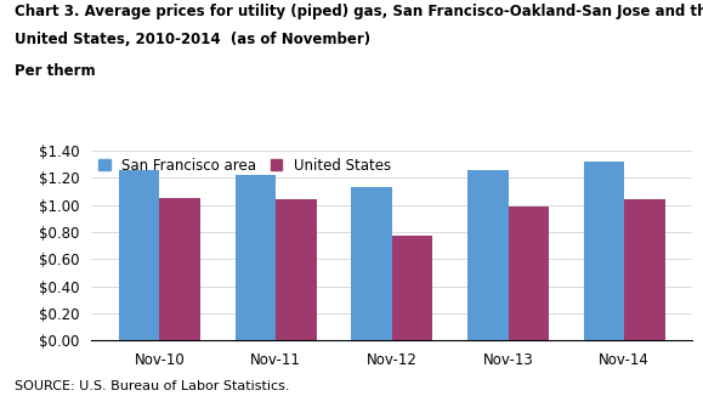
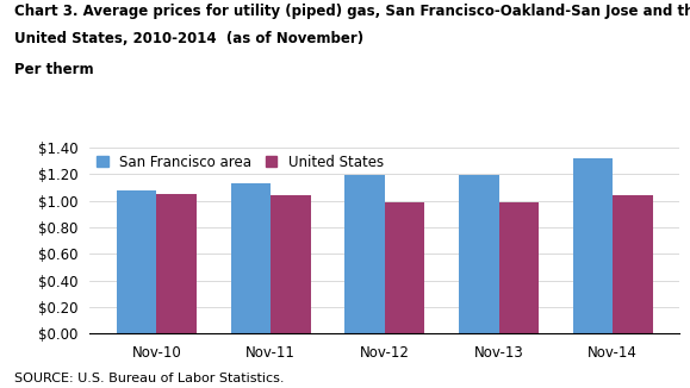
San Francisco area/Nov-10: $1.26 -> $1.08
San Francisco area/Nov-11: $1.22 -> $1.13
San Francisco area/Nov-12: $1.13 -> $1.19
United States/Nov-12: $0.77 -> $0.99
San Francisco area/Nov-13: $1.26 -> $1.19
